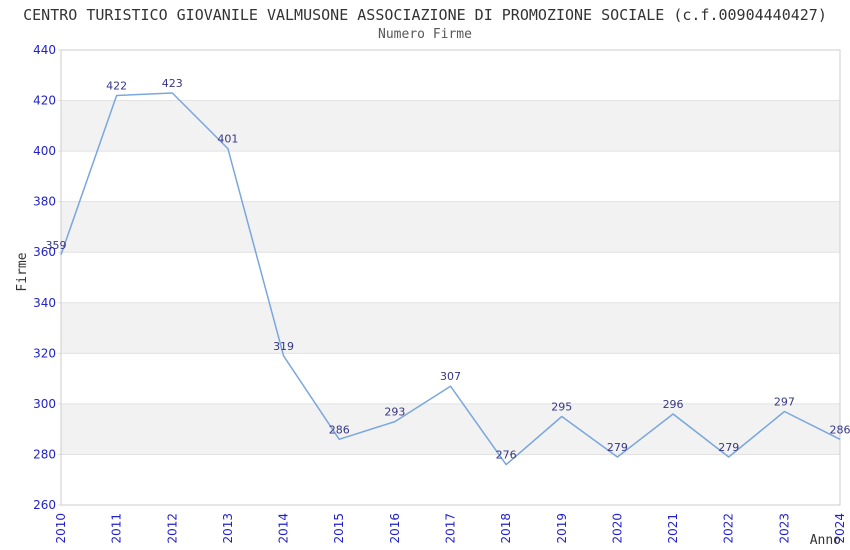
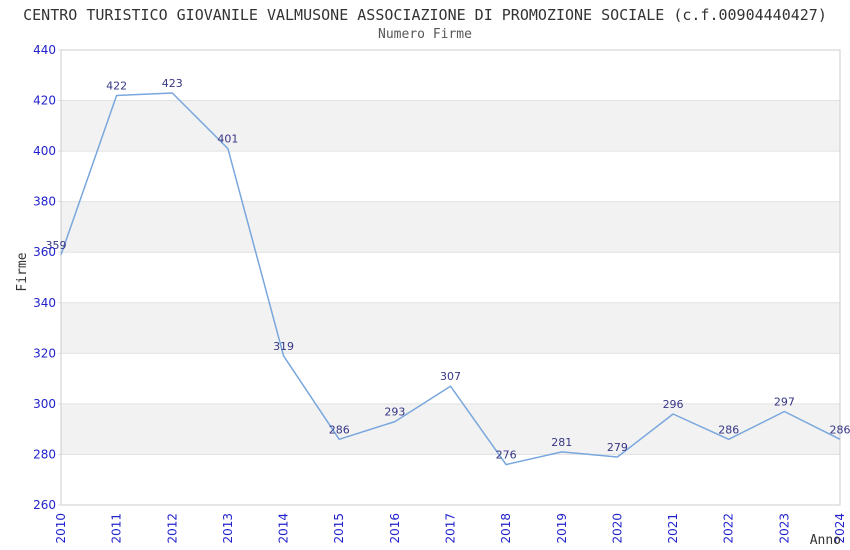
2019: 295 -> 281
2022: 279 -> 286
